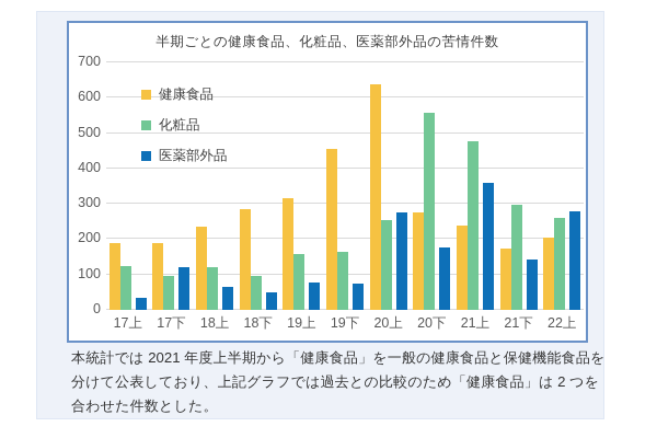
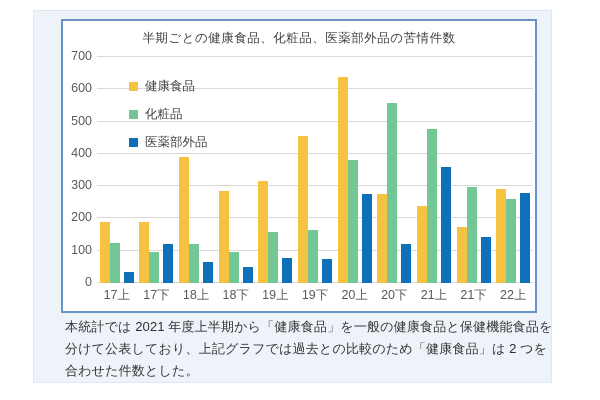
健康食品/18上: 240 -> 390
化粧品/20上: 260 -> 380
医薬部外品/20下: 180 -> 120
健康食品/22上: 200 -> 290
